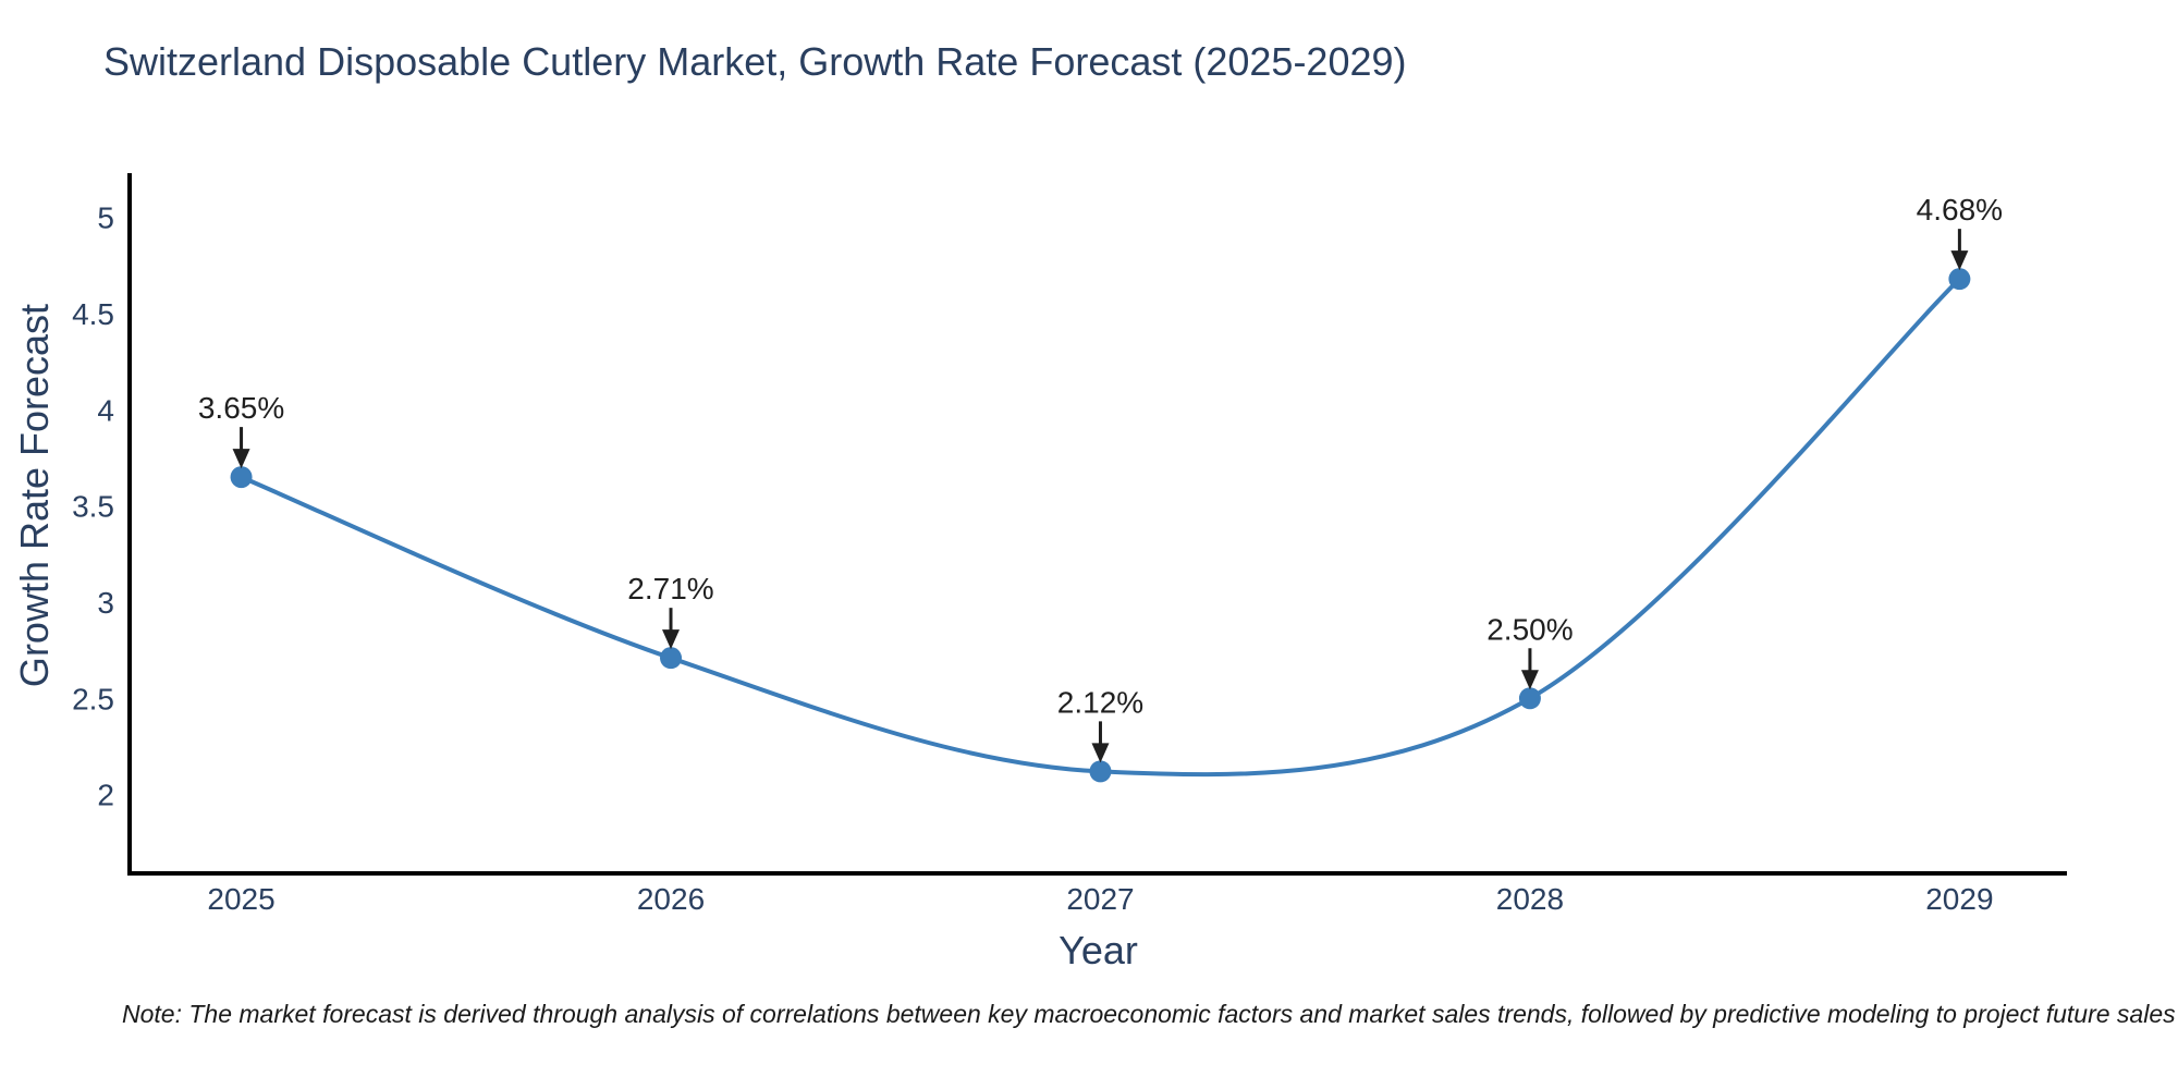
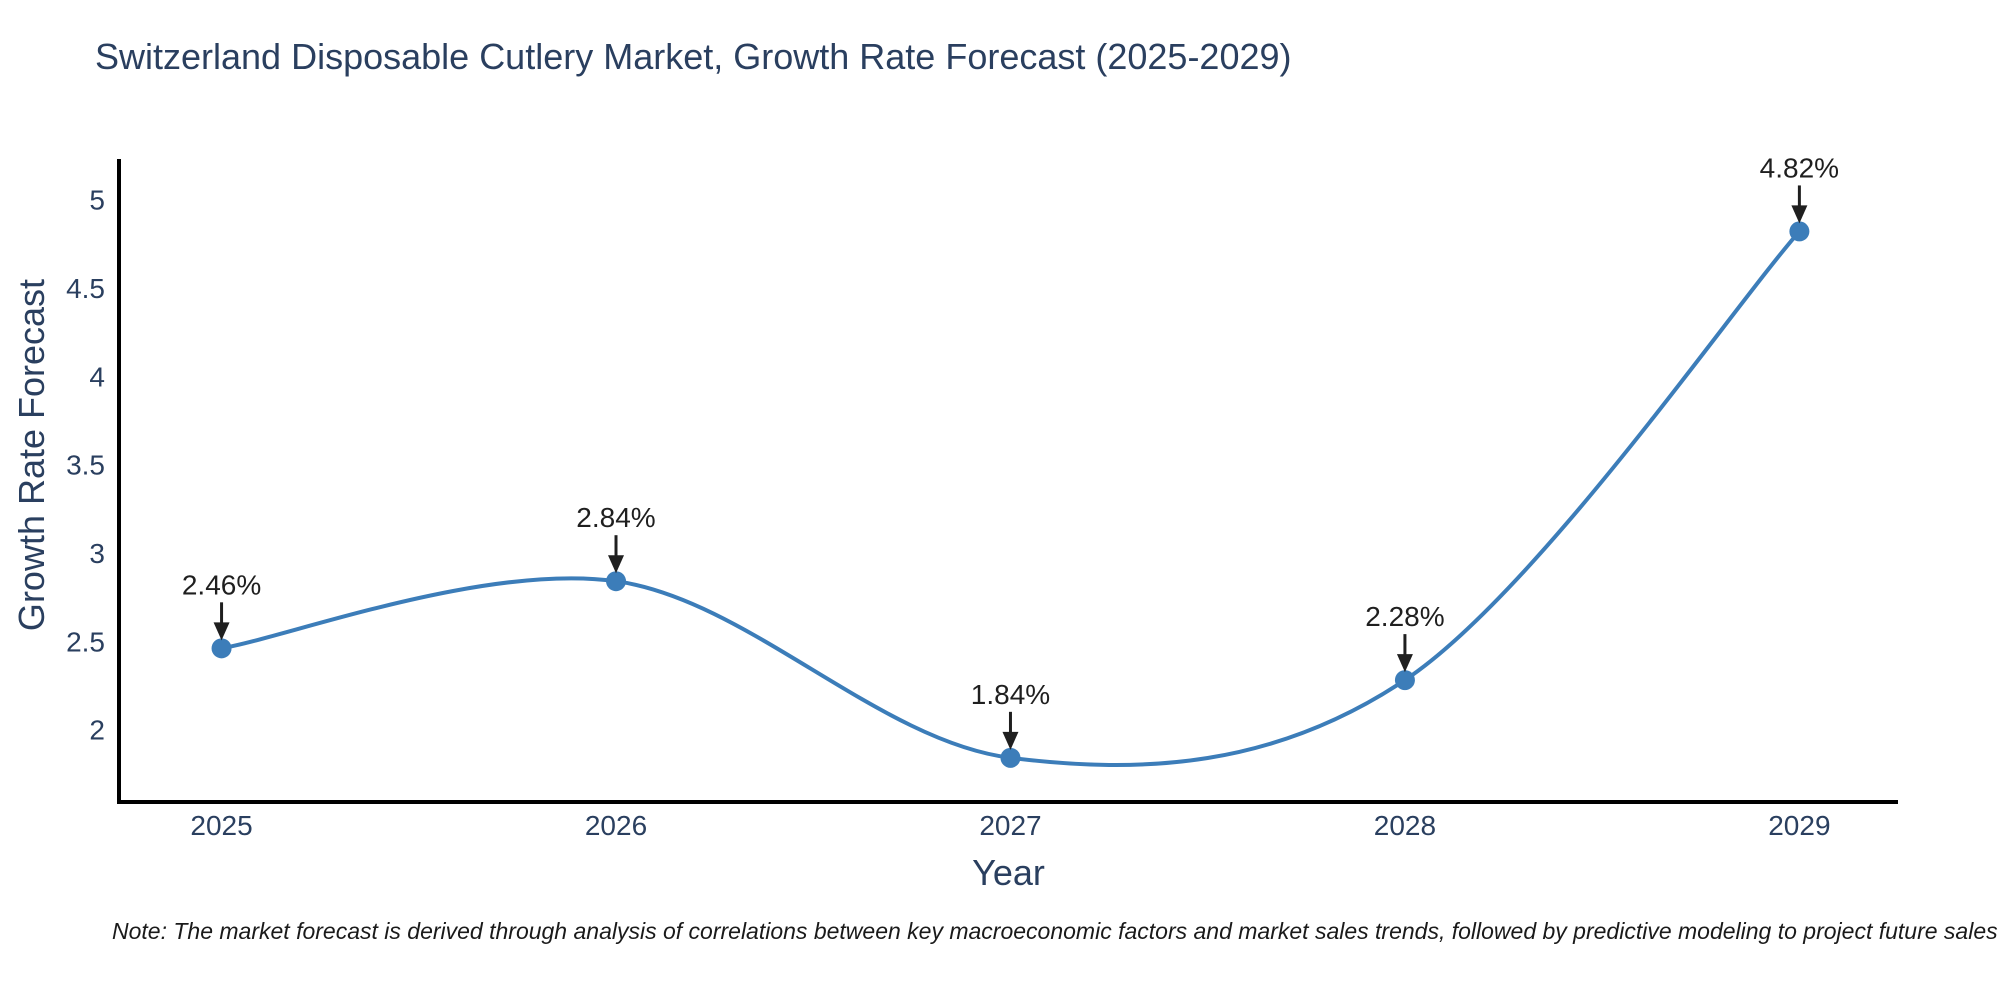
2025: 3.65% -> 2.46%
2026: 2.71% -> 2.84%
2027: 2.12% -> 1.84%
2028: 2.50% -> 2.28%
2029: 4.68% -> 4.82%
